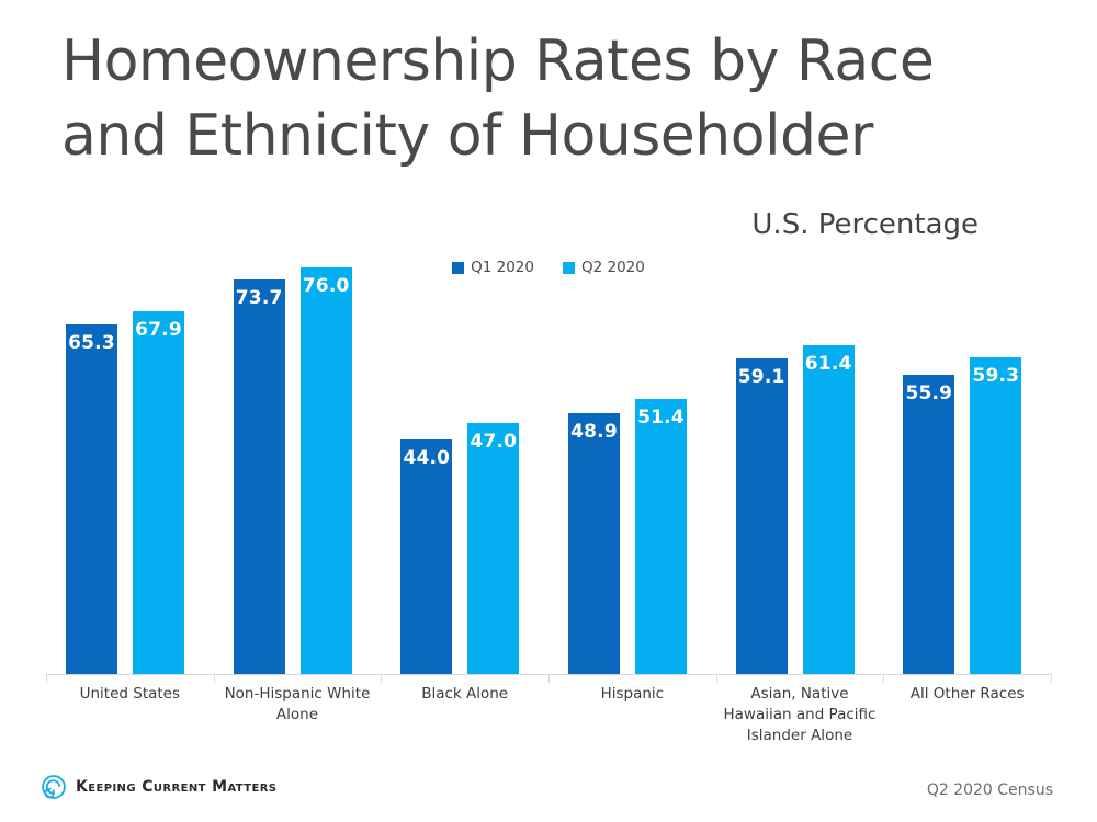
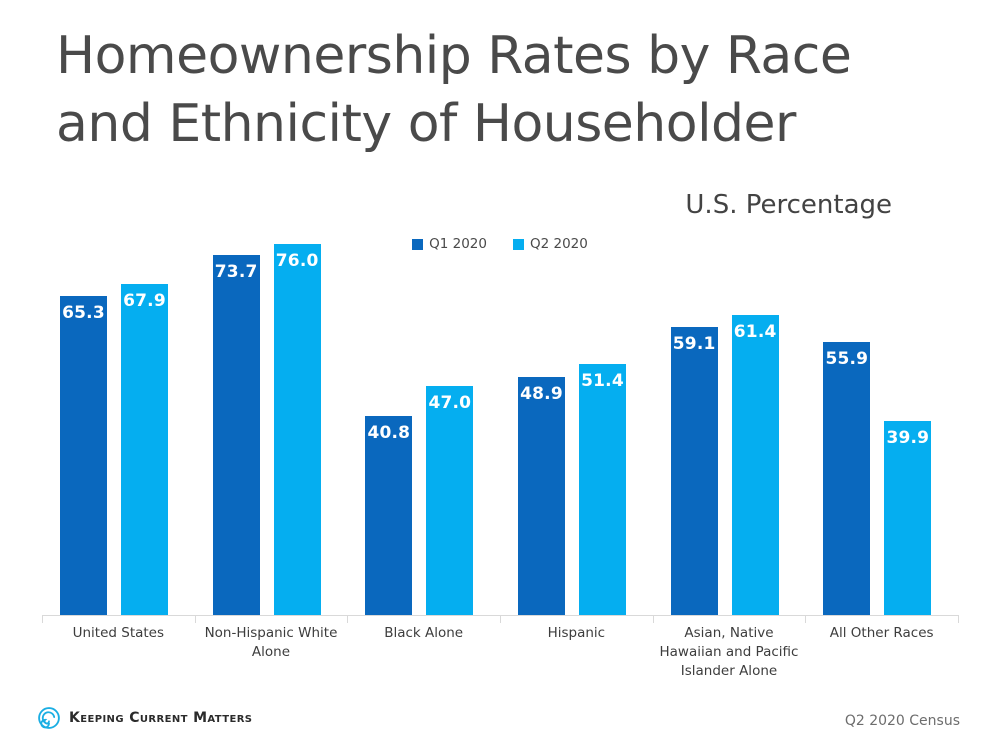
Q1 2020/Black Alone: 44.0 -> 40.8
Q2 2020/All Other Races: 59.3 -> 39.9
